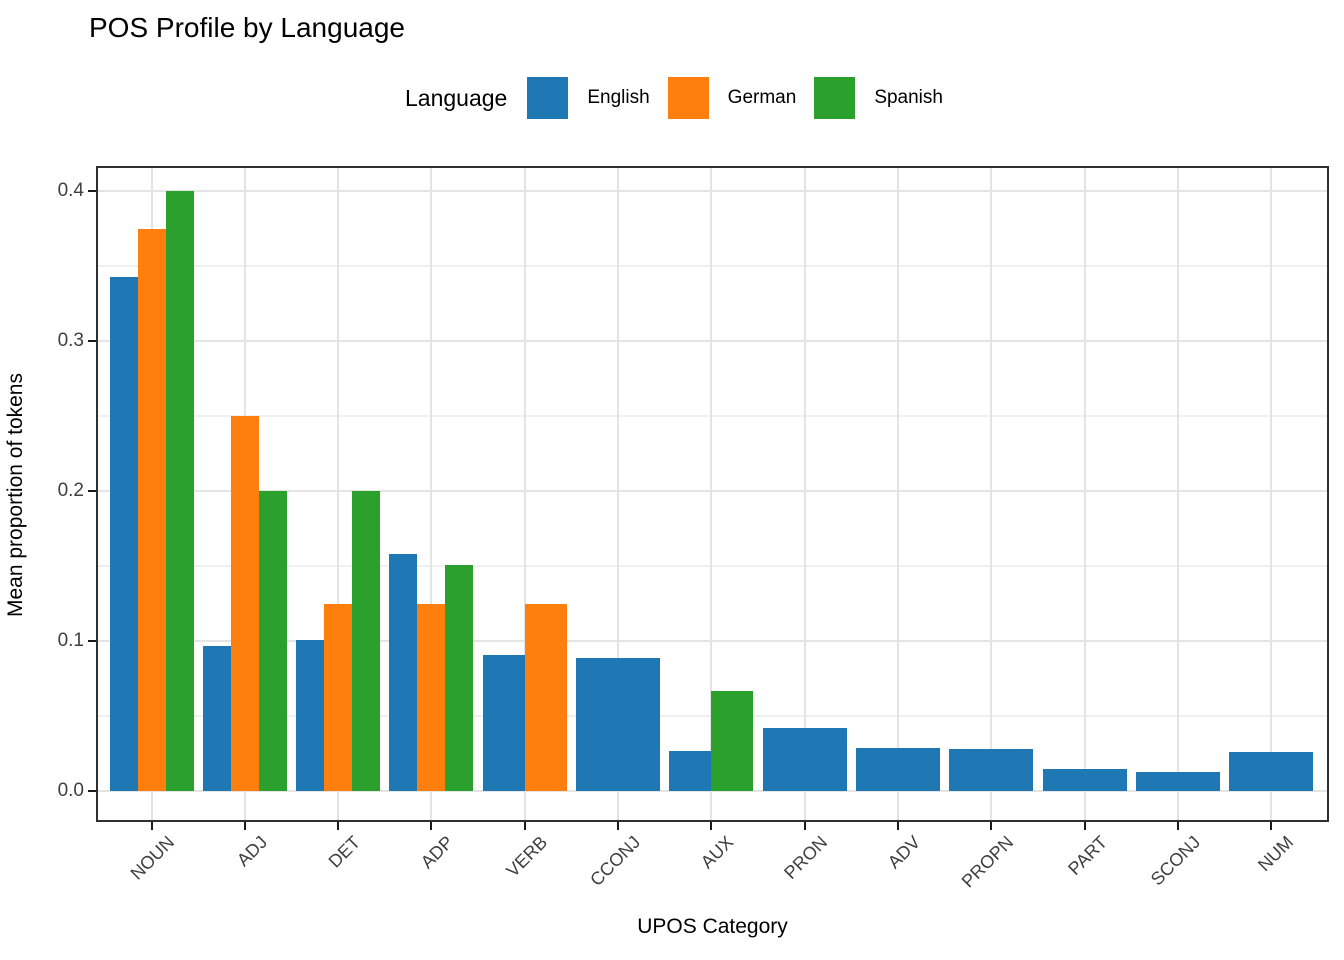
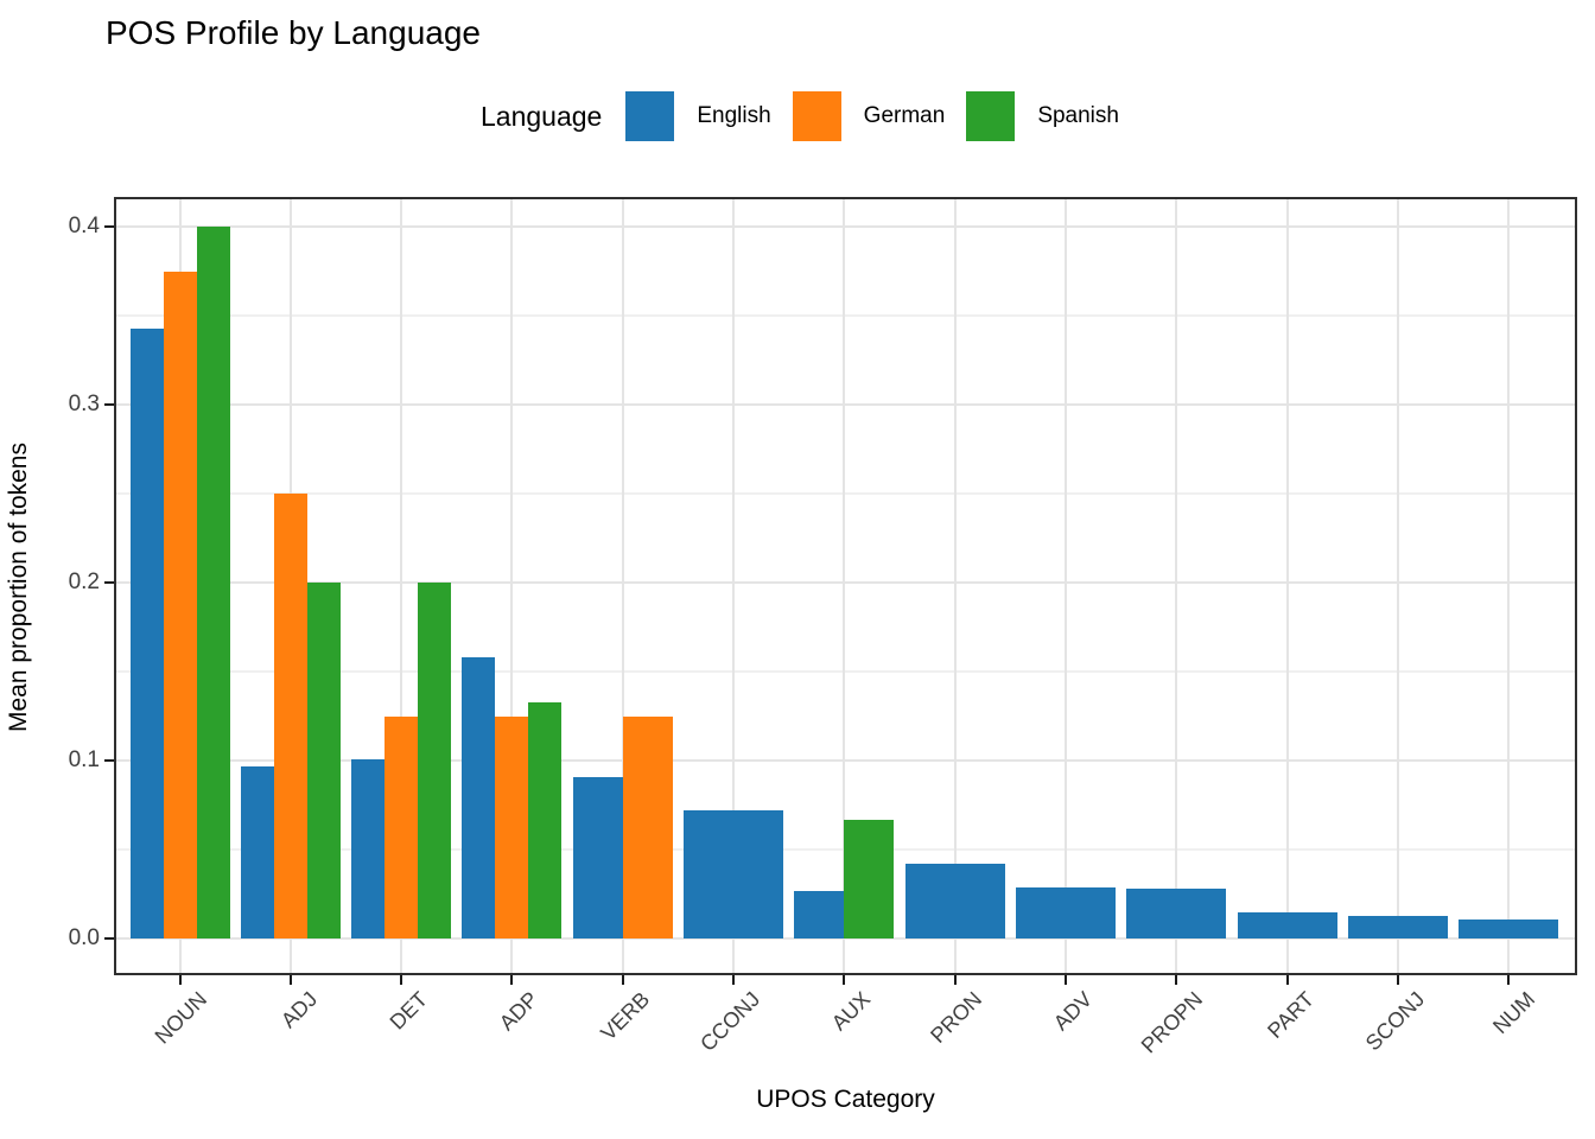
Spanish/ADP: 0.151 -> 0.133
English/CCONJ: 0.089 -> 0.072
English/NUM: 0.026 -> 0.011
